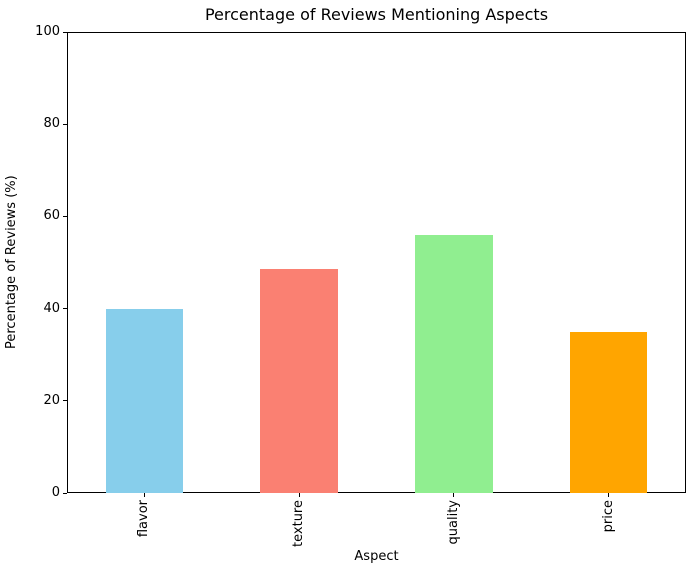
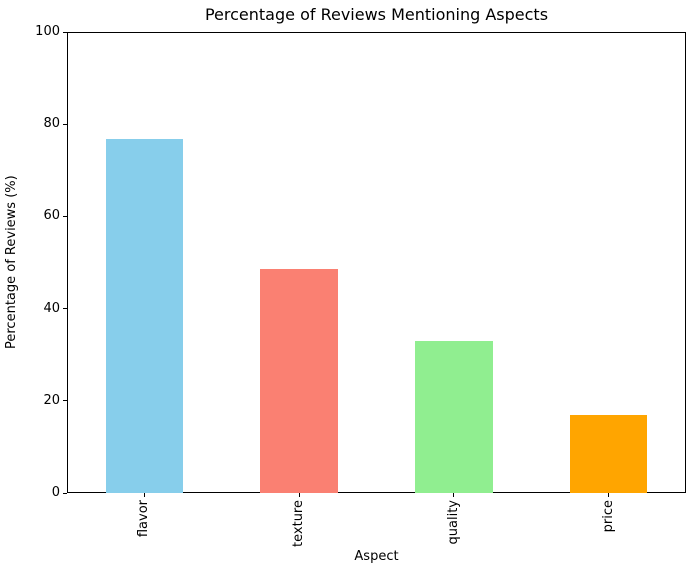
flavor: 40 -> 77
quality: 56 -> 33
price: 35 -> 17
